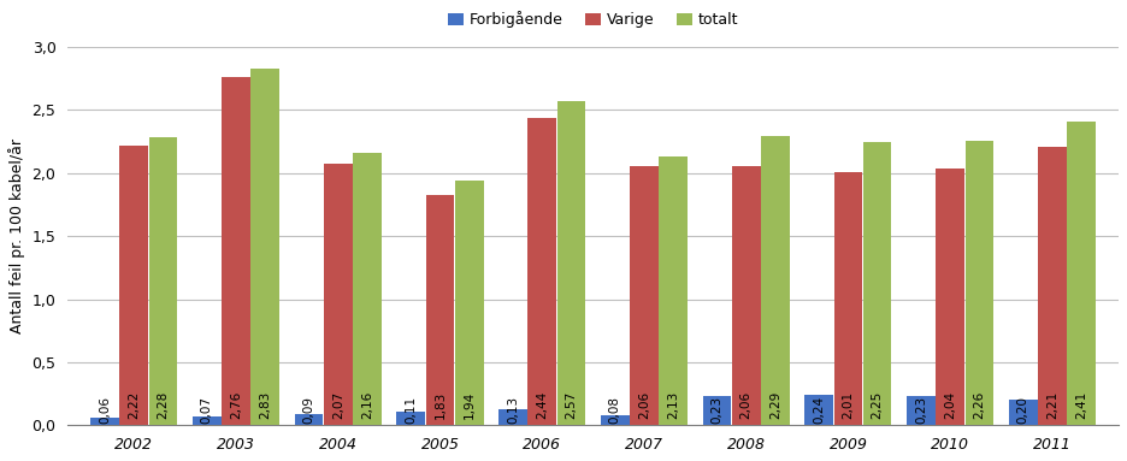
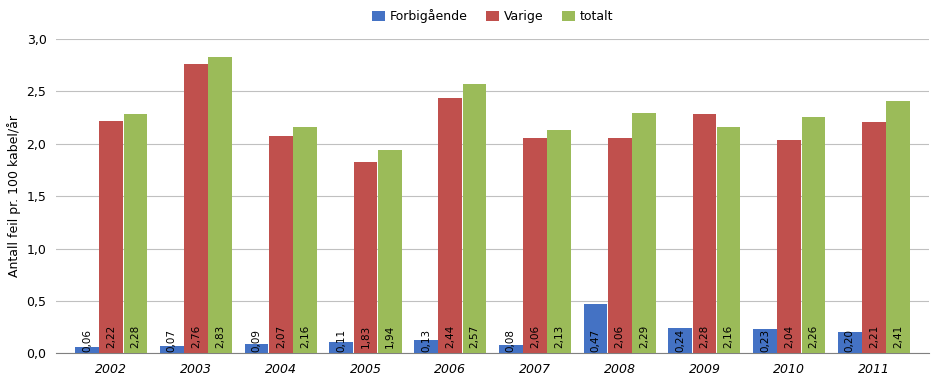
Forbigående/2008: 0,23 -> 0,47
Varige/2009: 2,01 -> 2,28
totalt/2009: 2,25 -> 2,16
